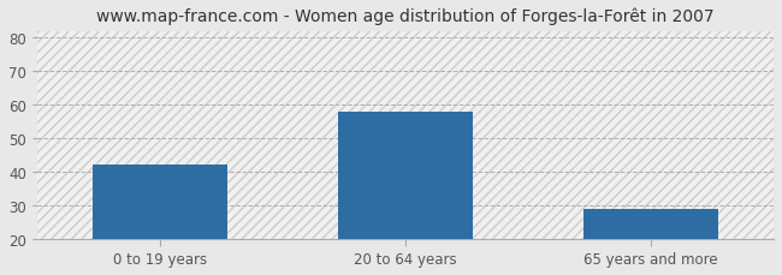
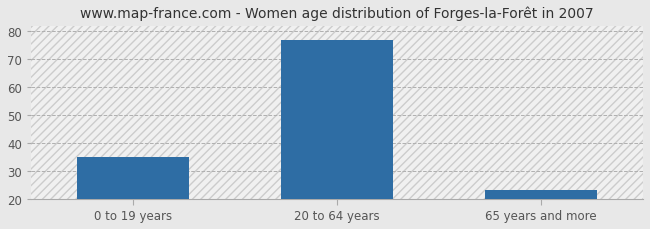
0 to 19 years: 42 -> 35
20 to 64 years: 58 -> 77
65 years and more: 29 -> 23
